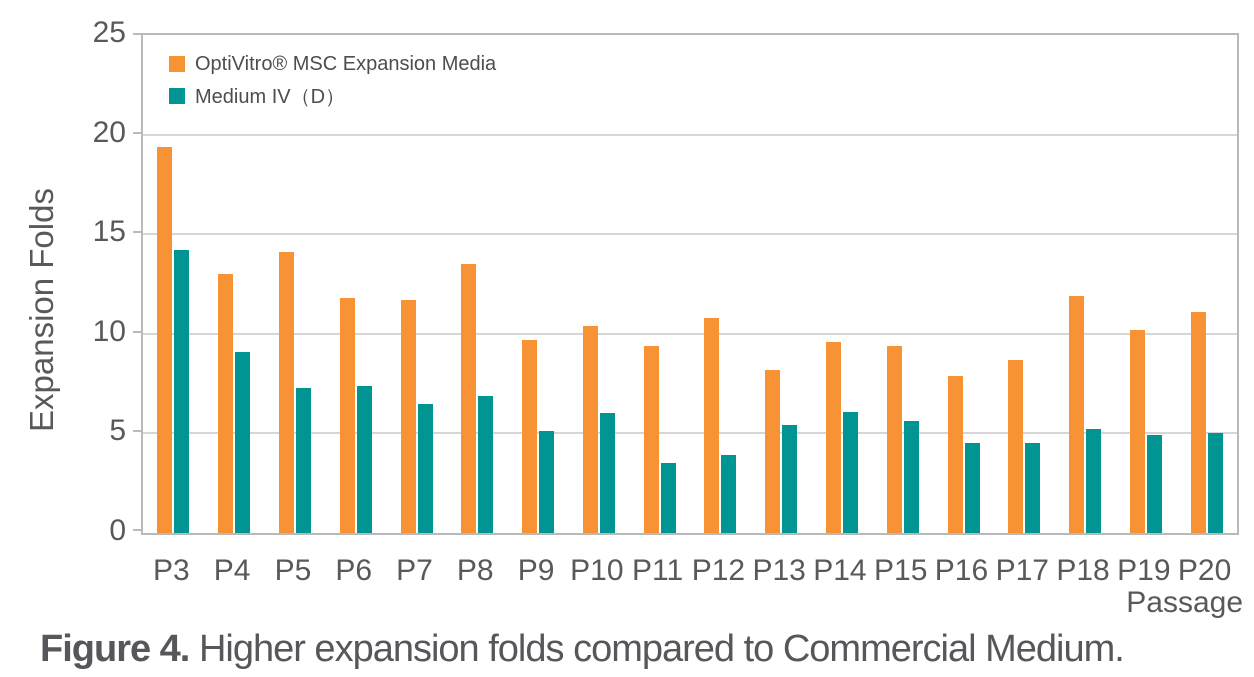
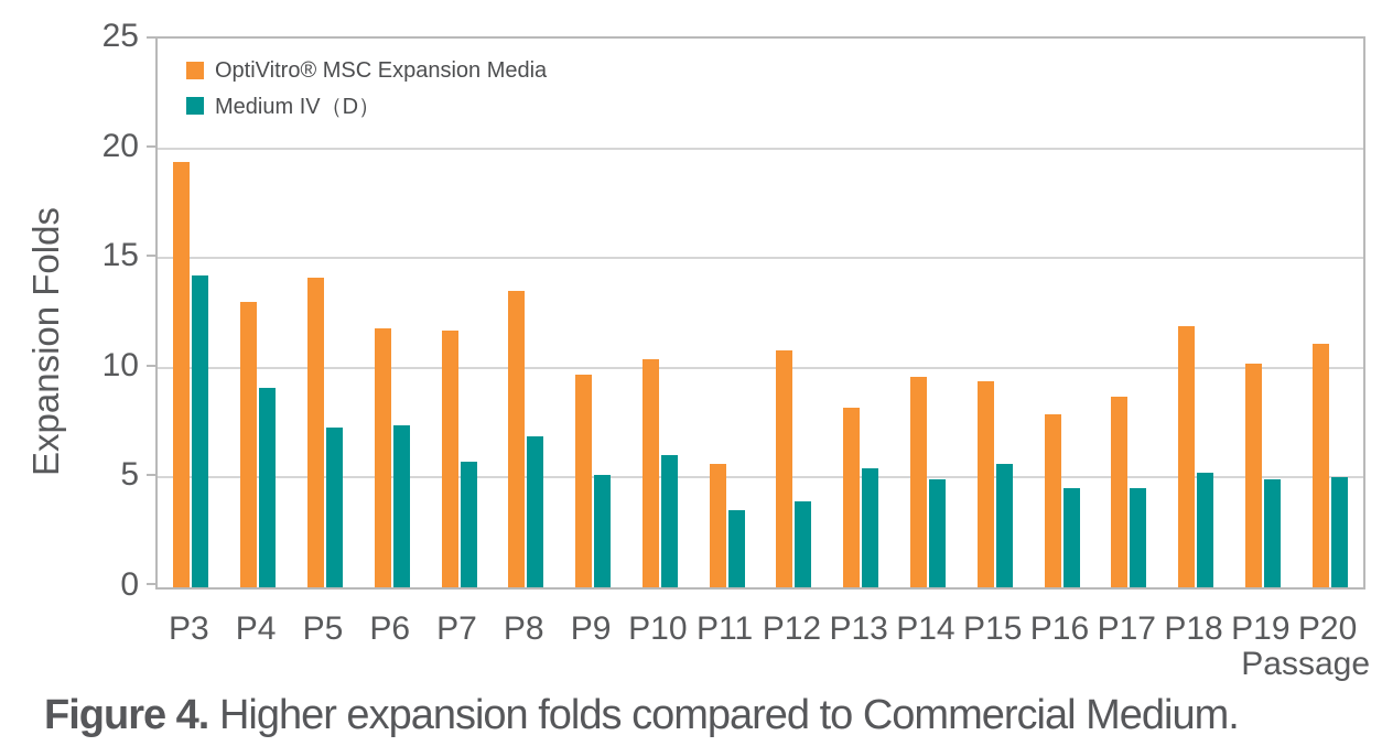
Medium IV（D）/P7: 6.5 -> 5.7
OptiVitro® MSC Expansion Media/P11: 9.4 -> 5.6
Medium IV（D）/P14: 6.1 -> 4.9
